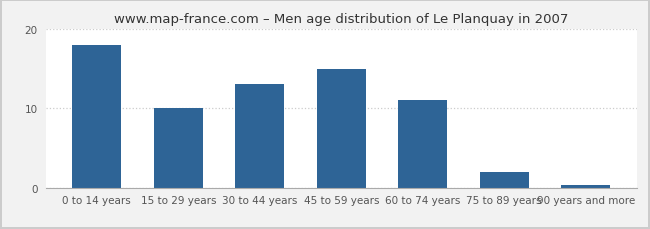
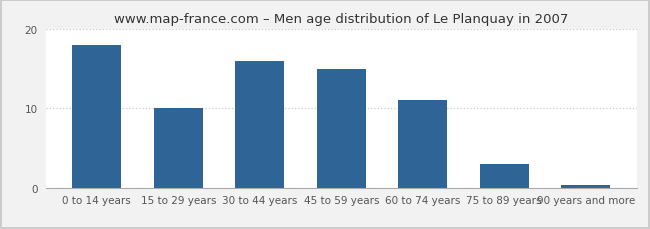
30 to 44 years: 13.0 -> 16.0
75 to 89 years: 2.0 -> 3.0
